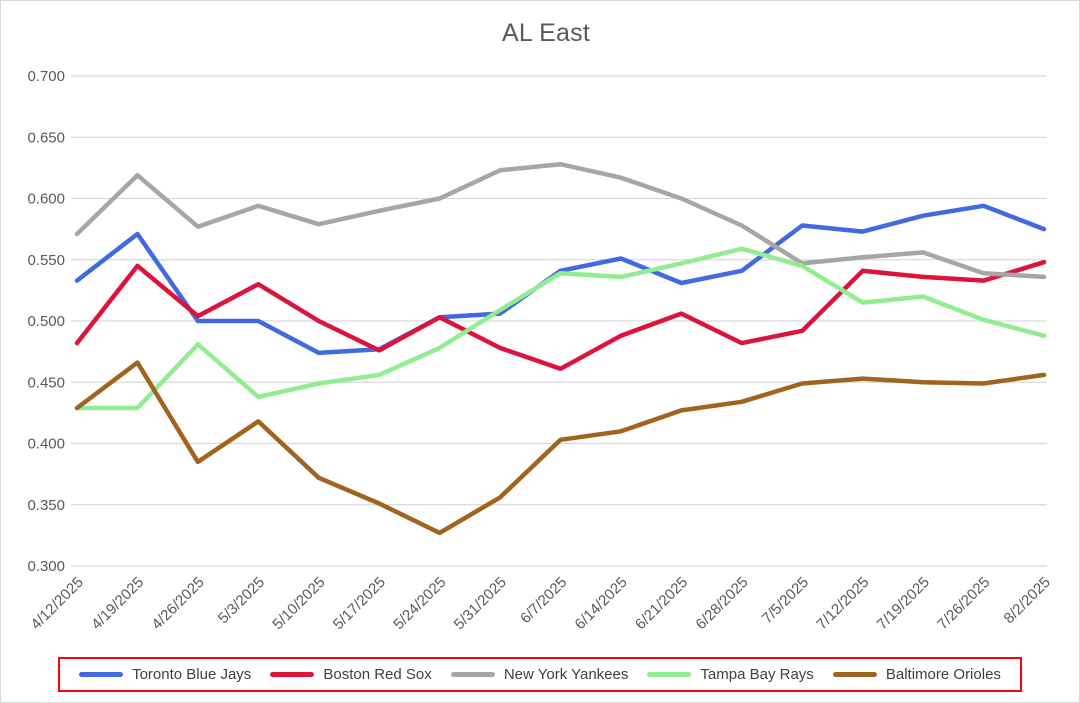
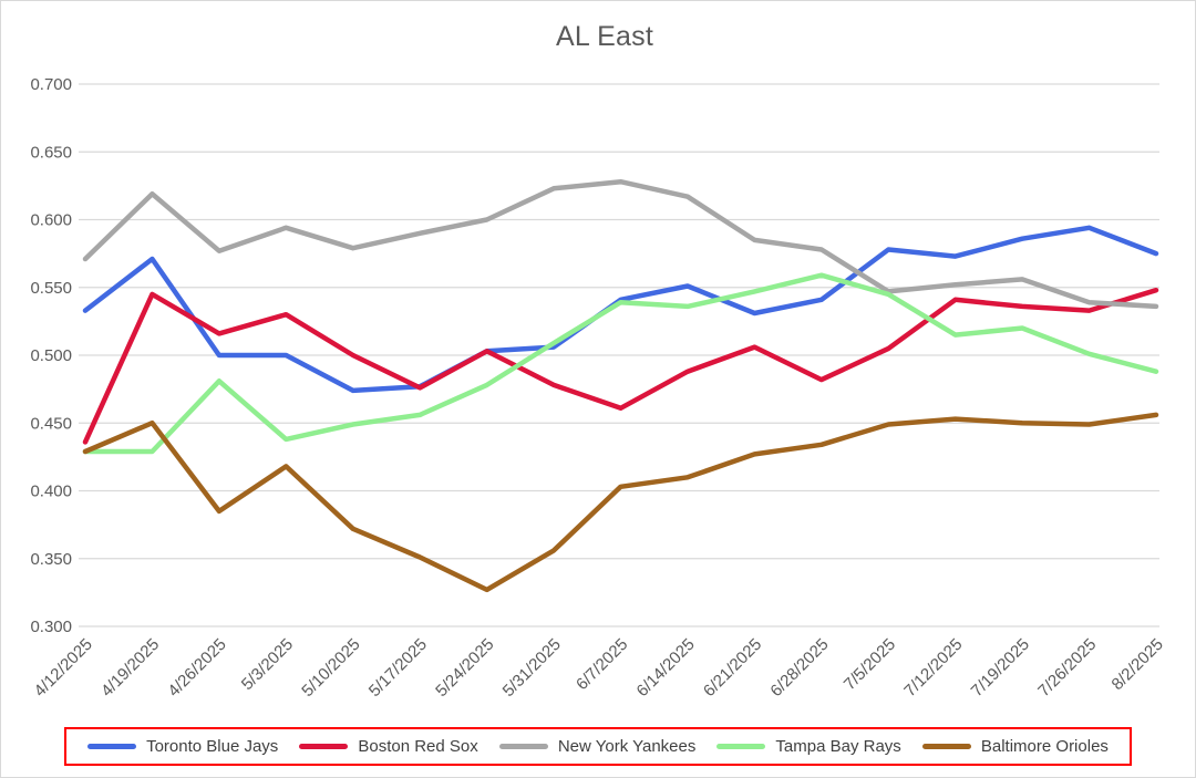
Boston Red Sox/4/12/2025: 0.482 -> 0.436
Baltimore Orioles/4/19/2025: 0.466 -> 0.450
Boston Red Sox/4/26/2025: 0.504 -> 0.516
New York Yankees/6/21/2025: 0.600 -> 0.585
Boston Red Sox/7/5/2025: 0.492 -> 0.505
